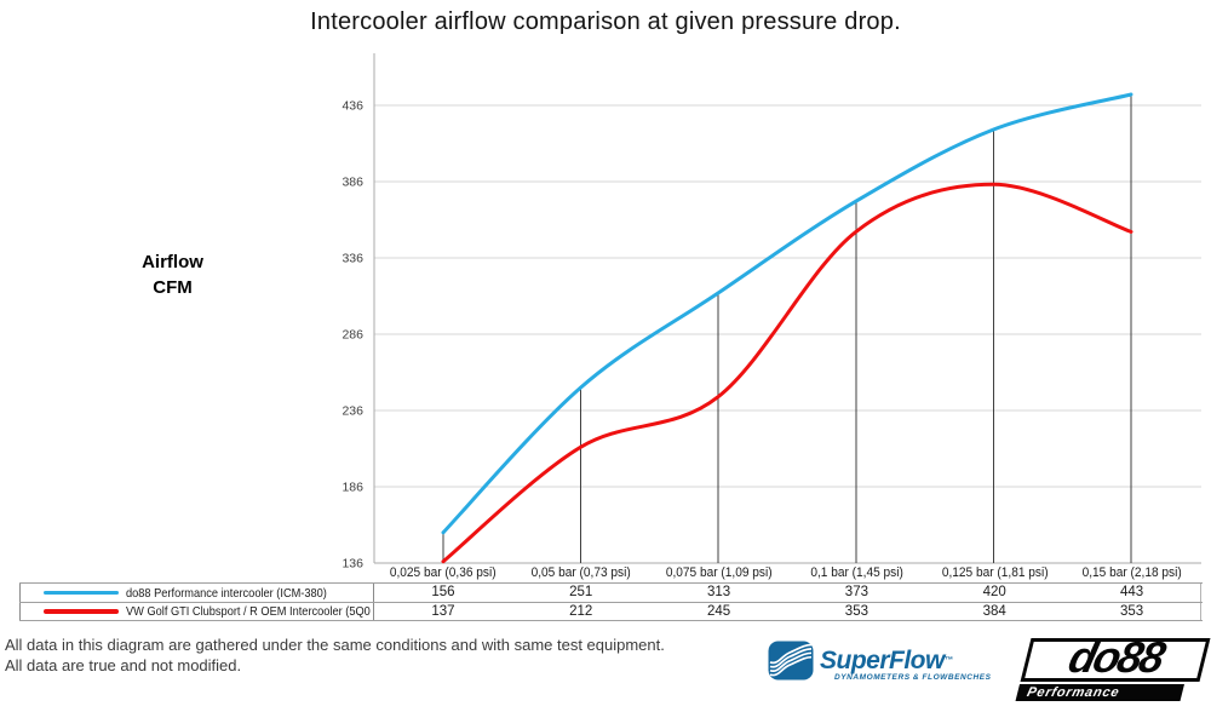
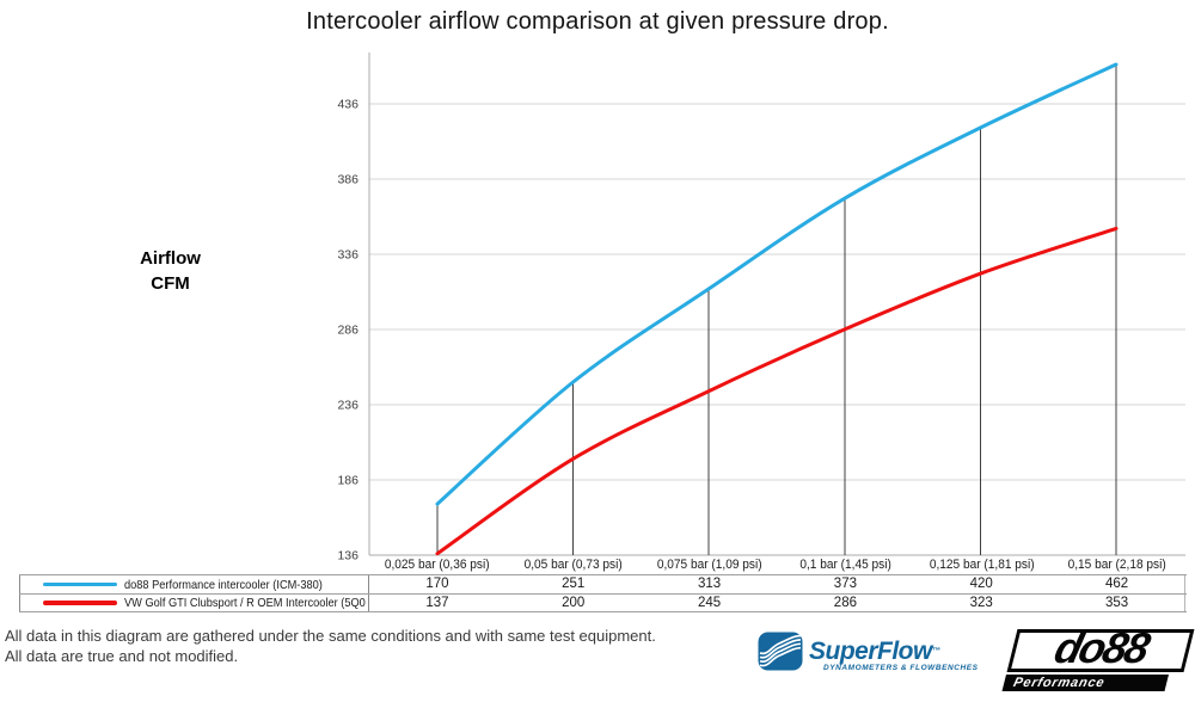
do88 Performance intercooler (ICM-380)/0,025 bar (0,36 psi): 156 -> 170
VW Golf GTI Clubsport / R OEM Intercooler (5Q0 145 803 AE)/0,05 bar (0,73 psi): 212 -> 200
VW Golf GTI Clubsport / R OEM Intercooler (5Q0 145 803 AE)/0,1 bar (1,45 psi): 353 -> 286
VW Golf GTI Clubsport / R OEM Intercooler (5Q0 145 803 AE)/0,125 bar (1,81 psi): 384 -> 323
do88 Performance intercooler (ICM-380)/0,15 bar (2,18 psi): 443 -> 462
